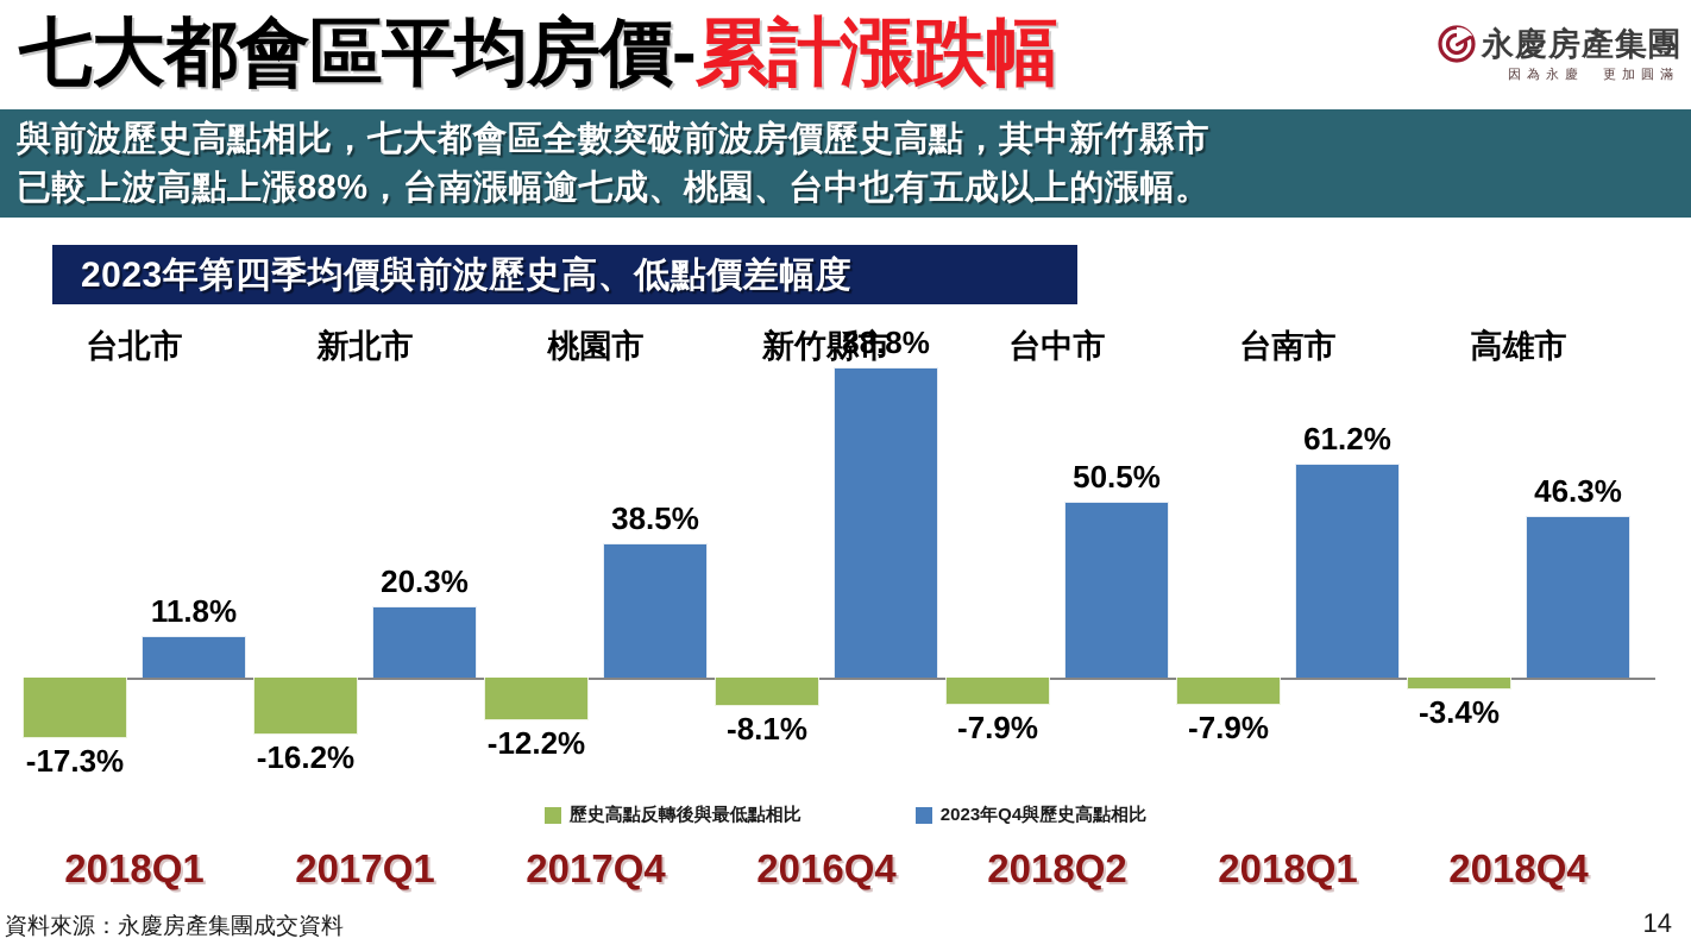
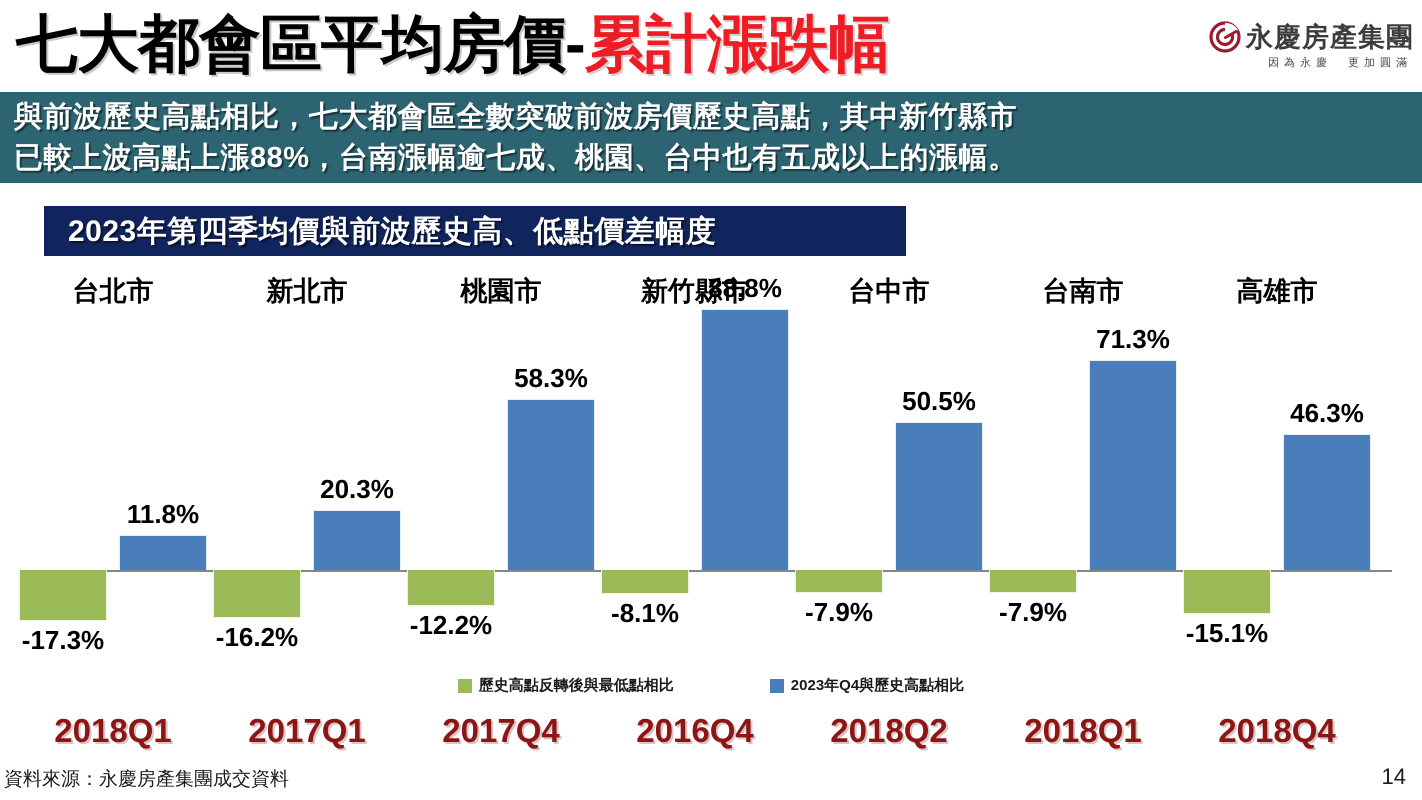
2023年Q4與歷史高點相比/桃園市: 38.5% -> 58.3%
2023年Q4與歷史高點相比/台南市: 61.2% -> 71.3%
歷史高點反轉後與最低點相比/高雄市: -3.4% -> -15.1%
